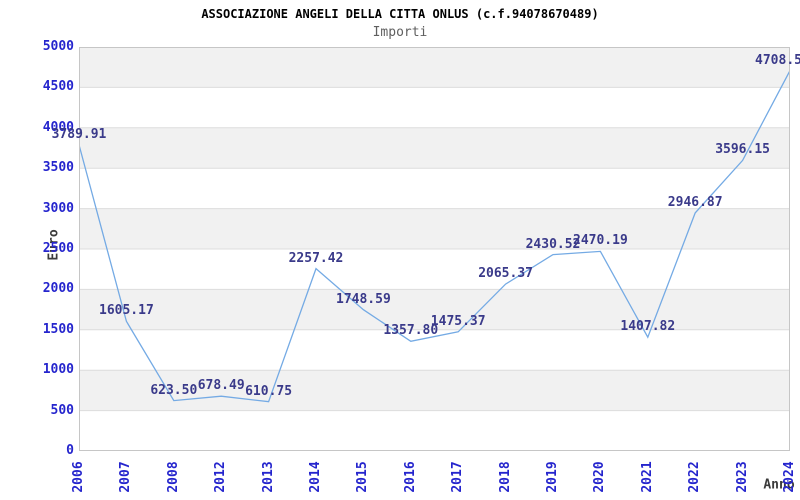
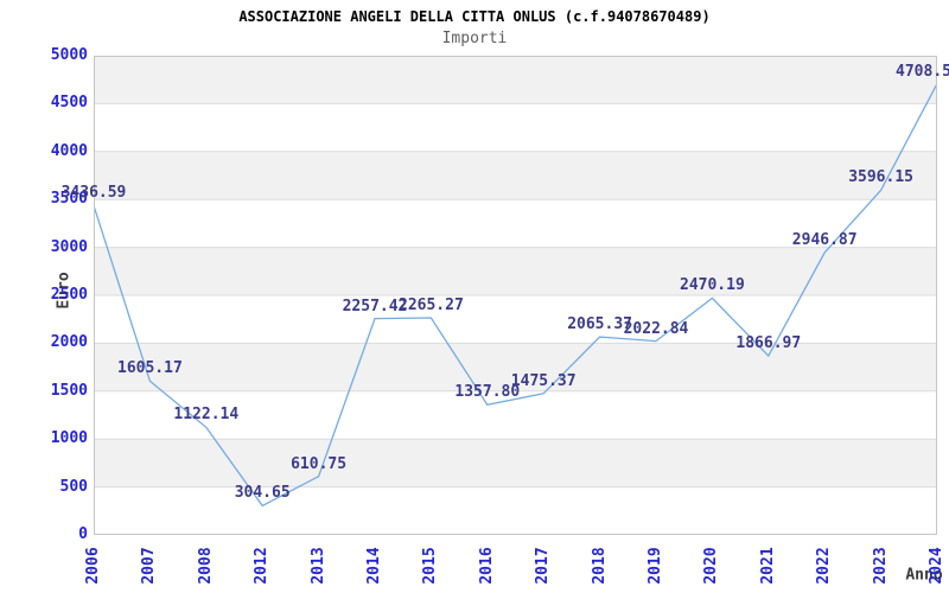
2006: 3789.91 -> 3436.59
2008: 623.50 -> 1122.14
2012: 678.49 -> 304.65
2015: 1748.59 -> 2265.27
2019: 2430.52 -> 2022.84
2021: 1407.82 -> 1866.97
